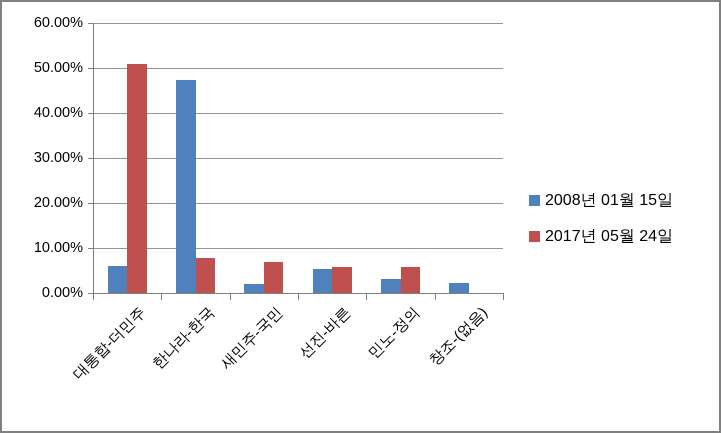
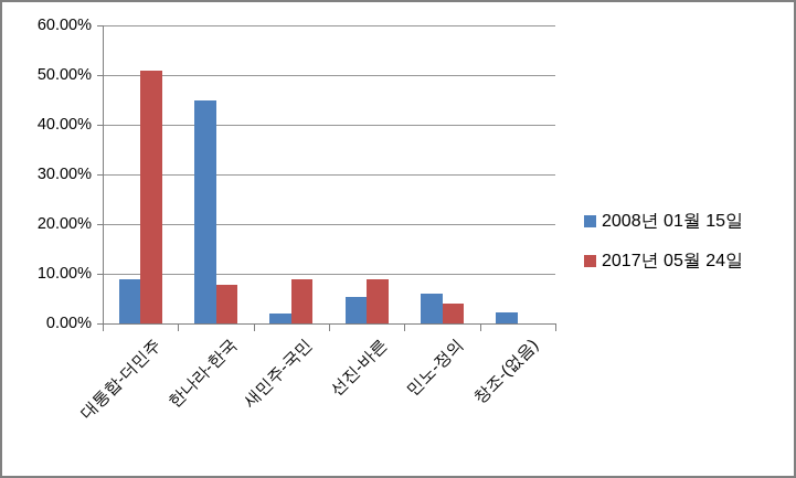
2008년 01월 15일/대통합-더민주: 6% -> 9%
2008년 01월 15일/한나라-한국: 47% -> 45%
2017년 05월 24일/새민주-국민: 7% -> 9%
2017년 05월 24일/선진-바른: 6% -> 9%
2008년 01월 15일/민노-정의: 3% -> 6%
2017년 05월 24일/민노-정의: 6% -> 4%
